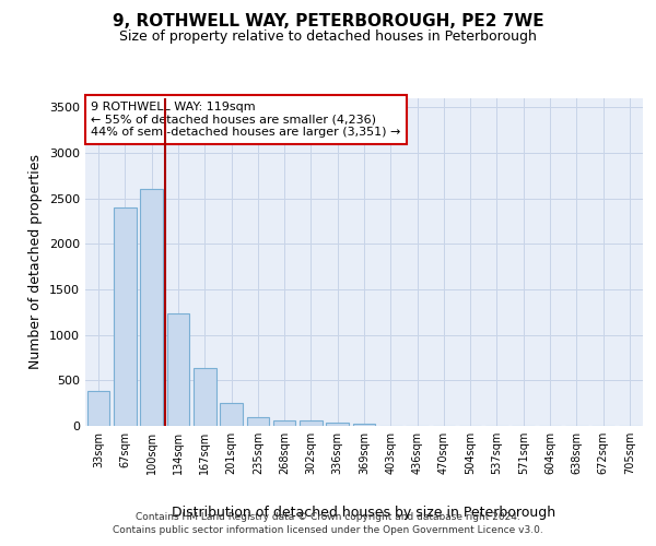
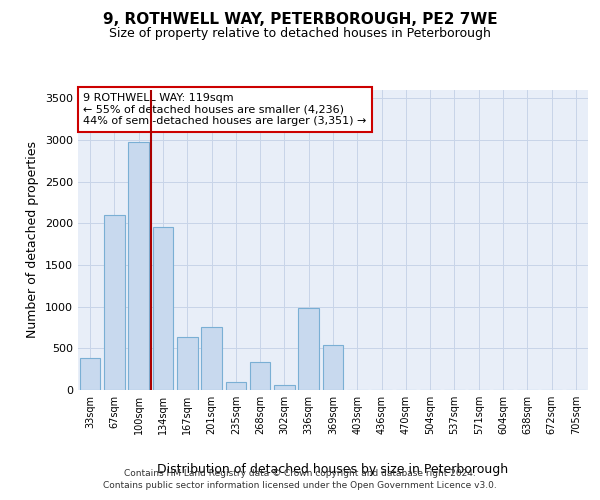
67sqm: 2400 -> 2100
100sqm: 2610 -> 2980
134sqm: 1240 -> 1960
201sqm: 260 -> 760
268sqm: 60 -> 340
336sqm: 40 -> 980
369sqm: 30 -> 540
